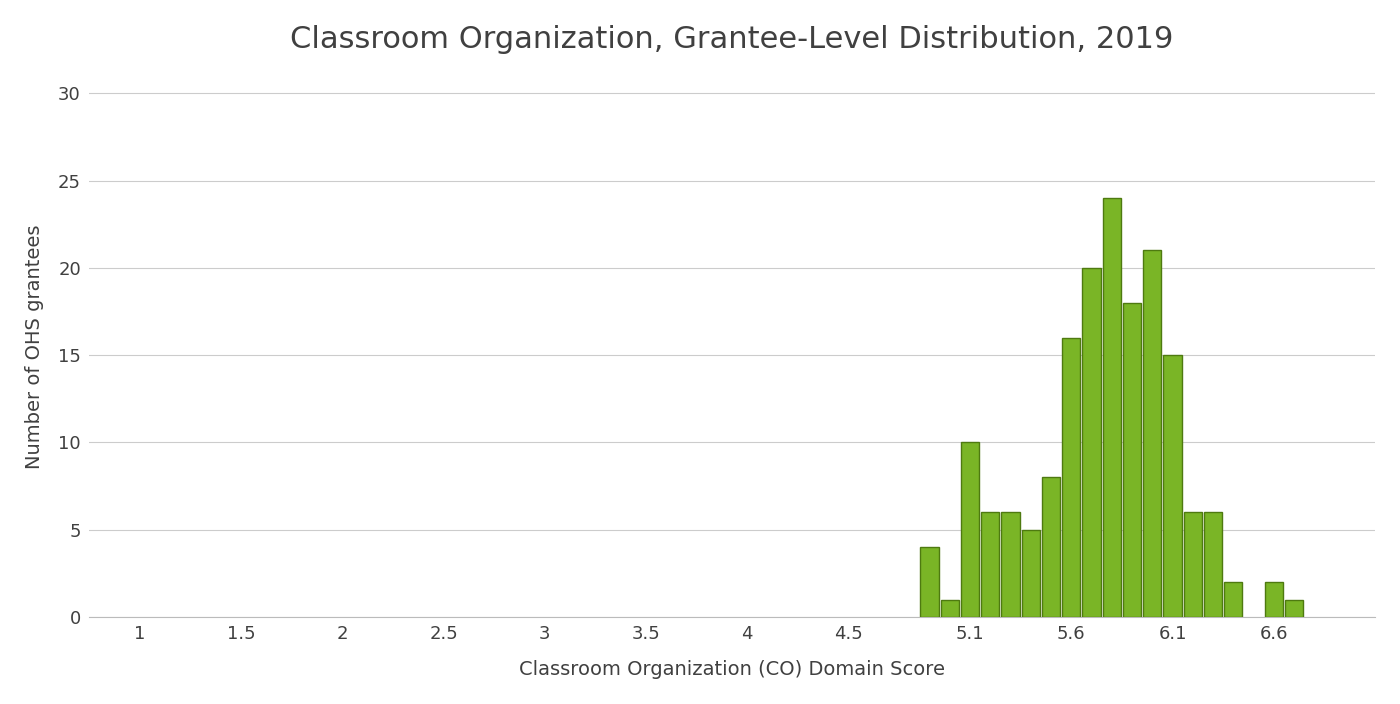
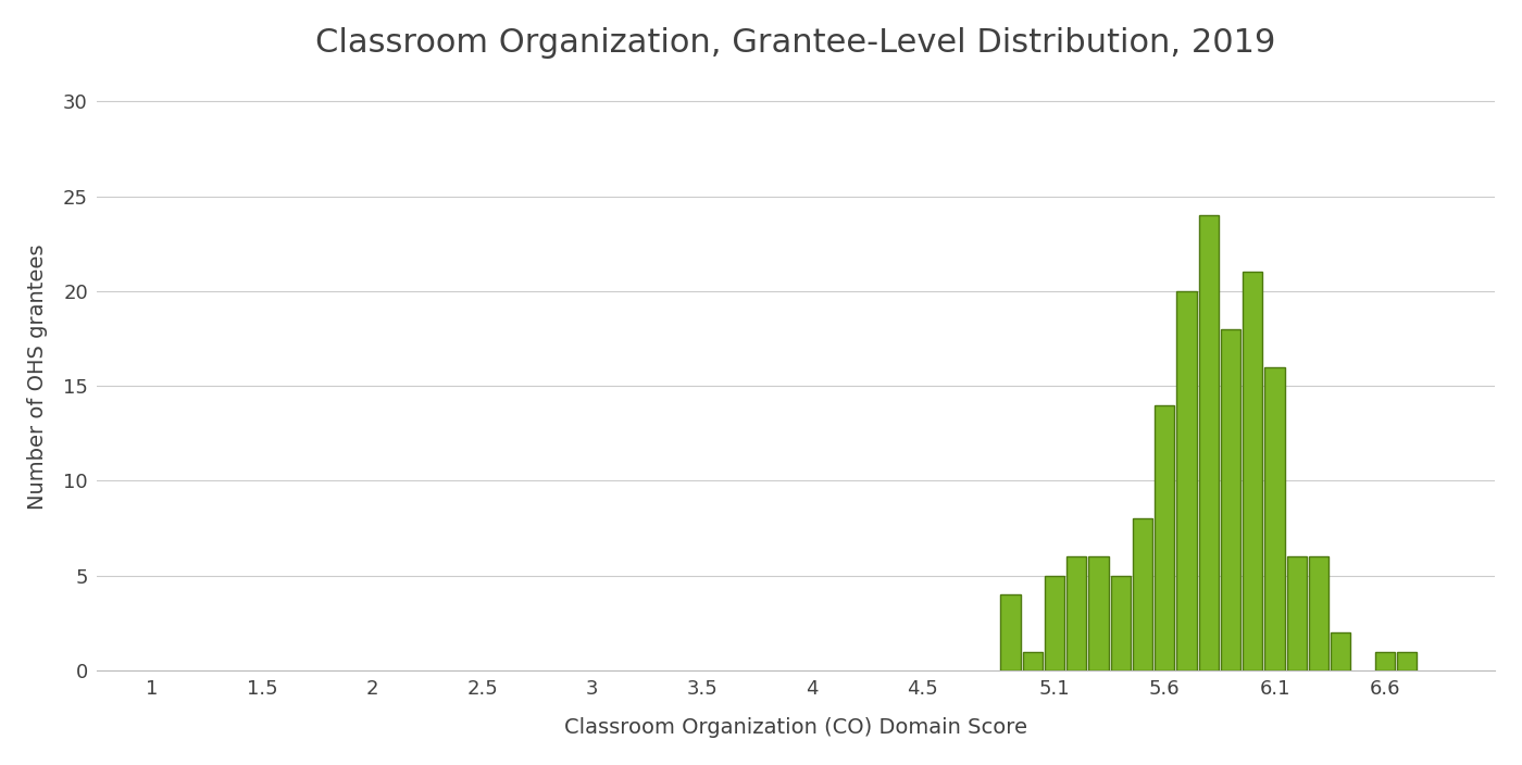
5.1: 10 -> 5
5.6: 16 -> 14
6.1: 15 -> 16
6.6: 2 -> 1
